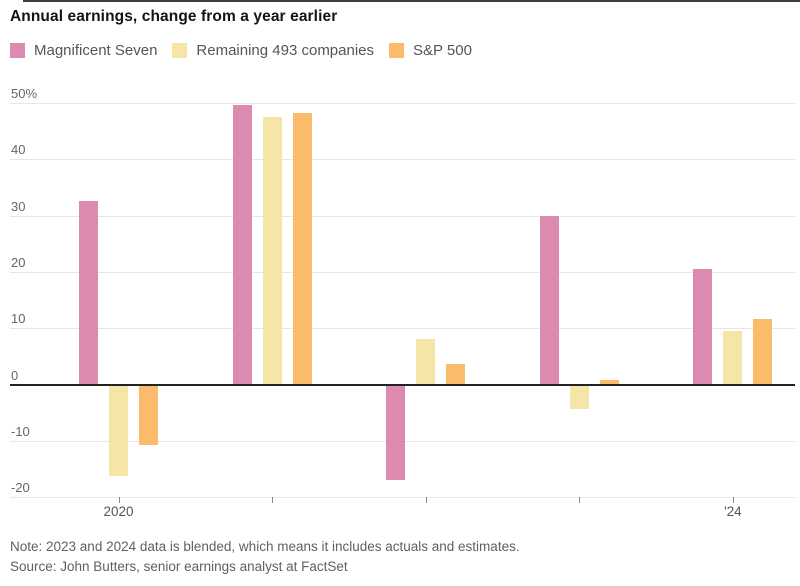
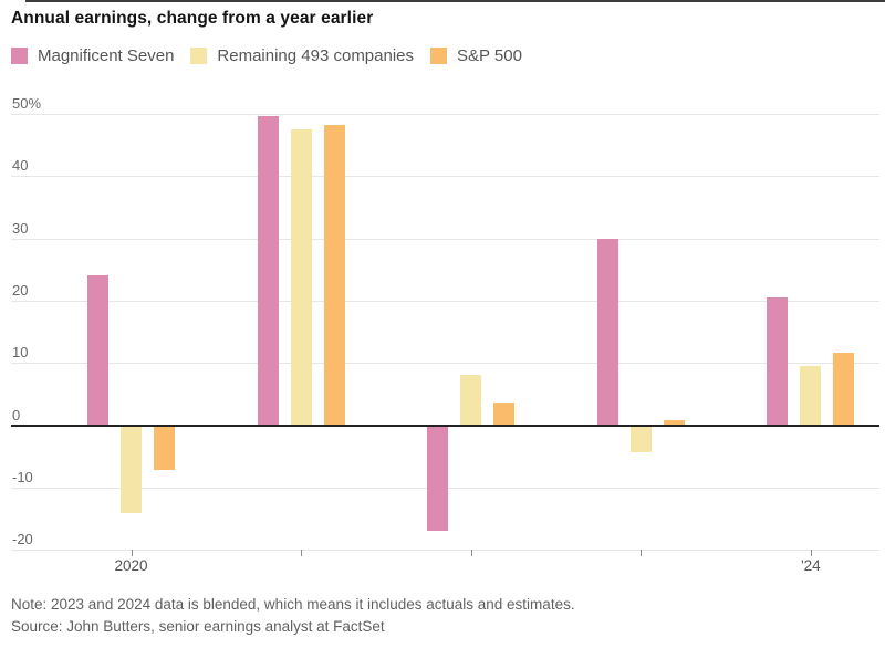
Magnificent Seven/2020: 33% -> 24%
Remaining 493 companies/2020: -16% -> -14%
S&P 500/2020: -11% -> -7%
